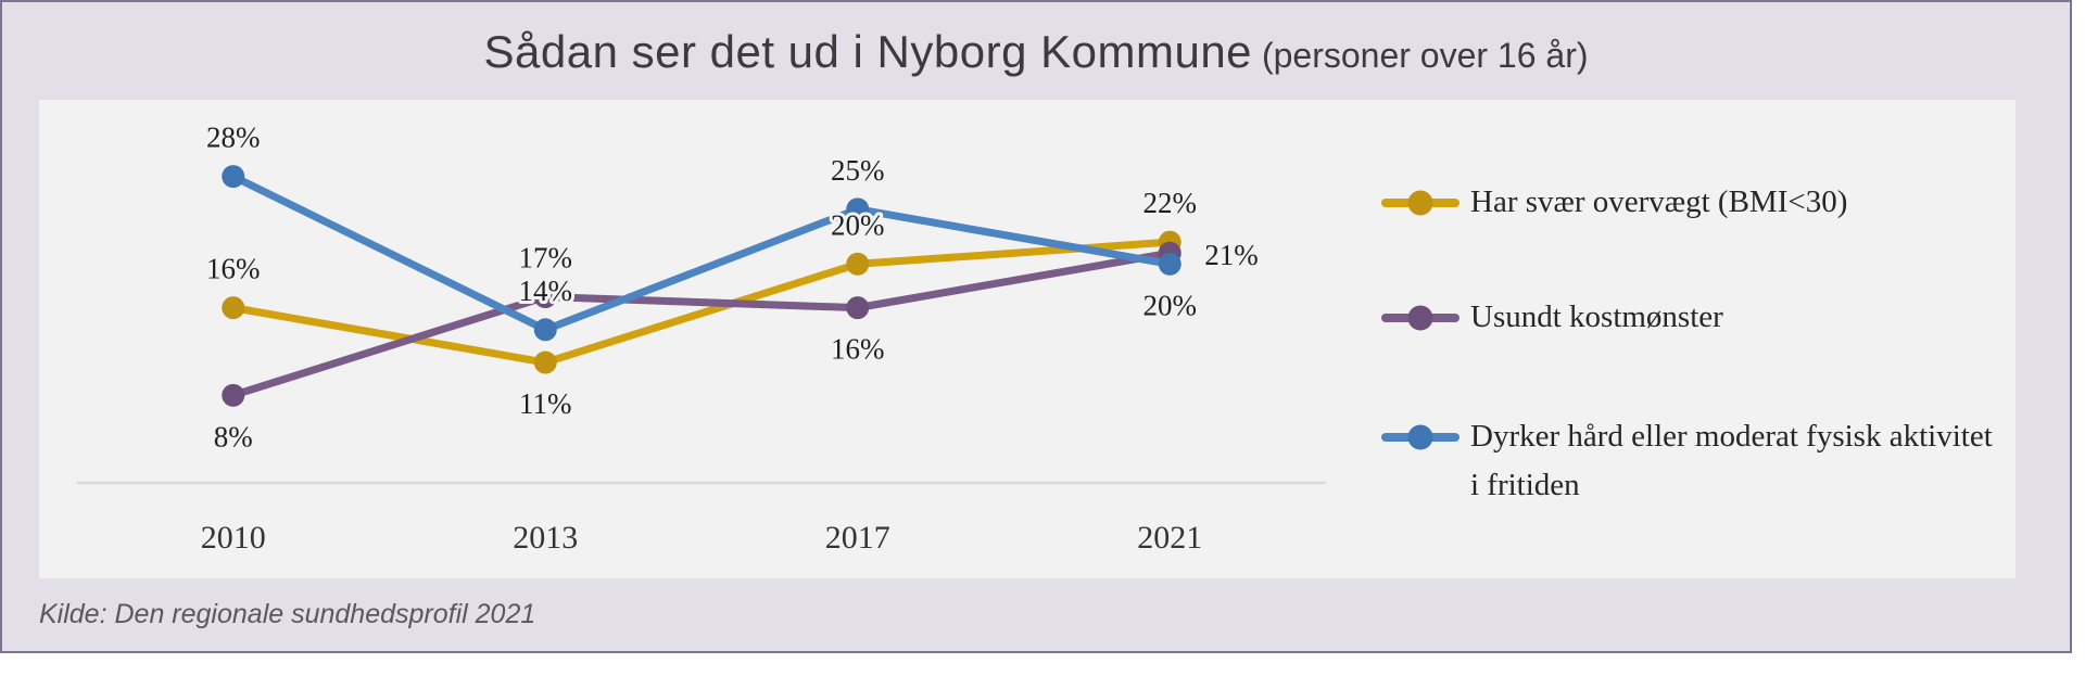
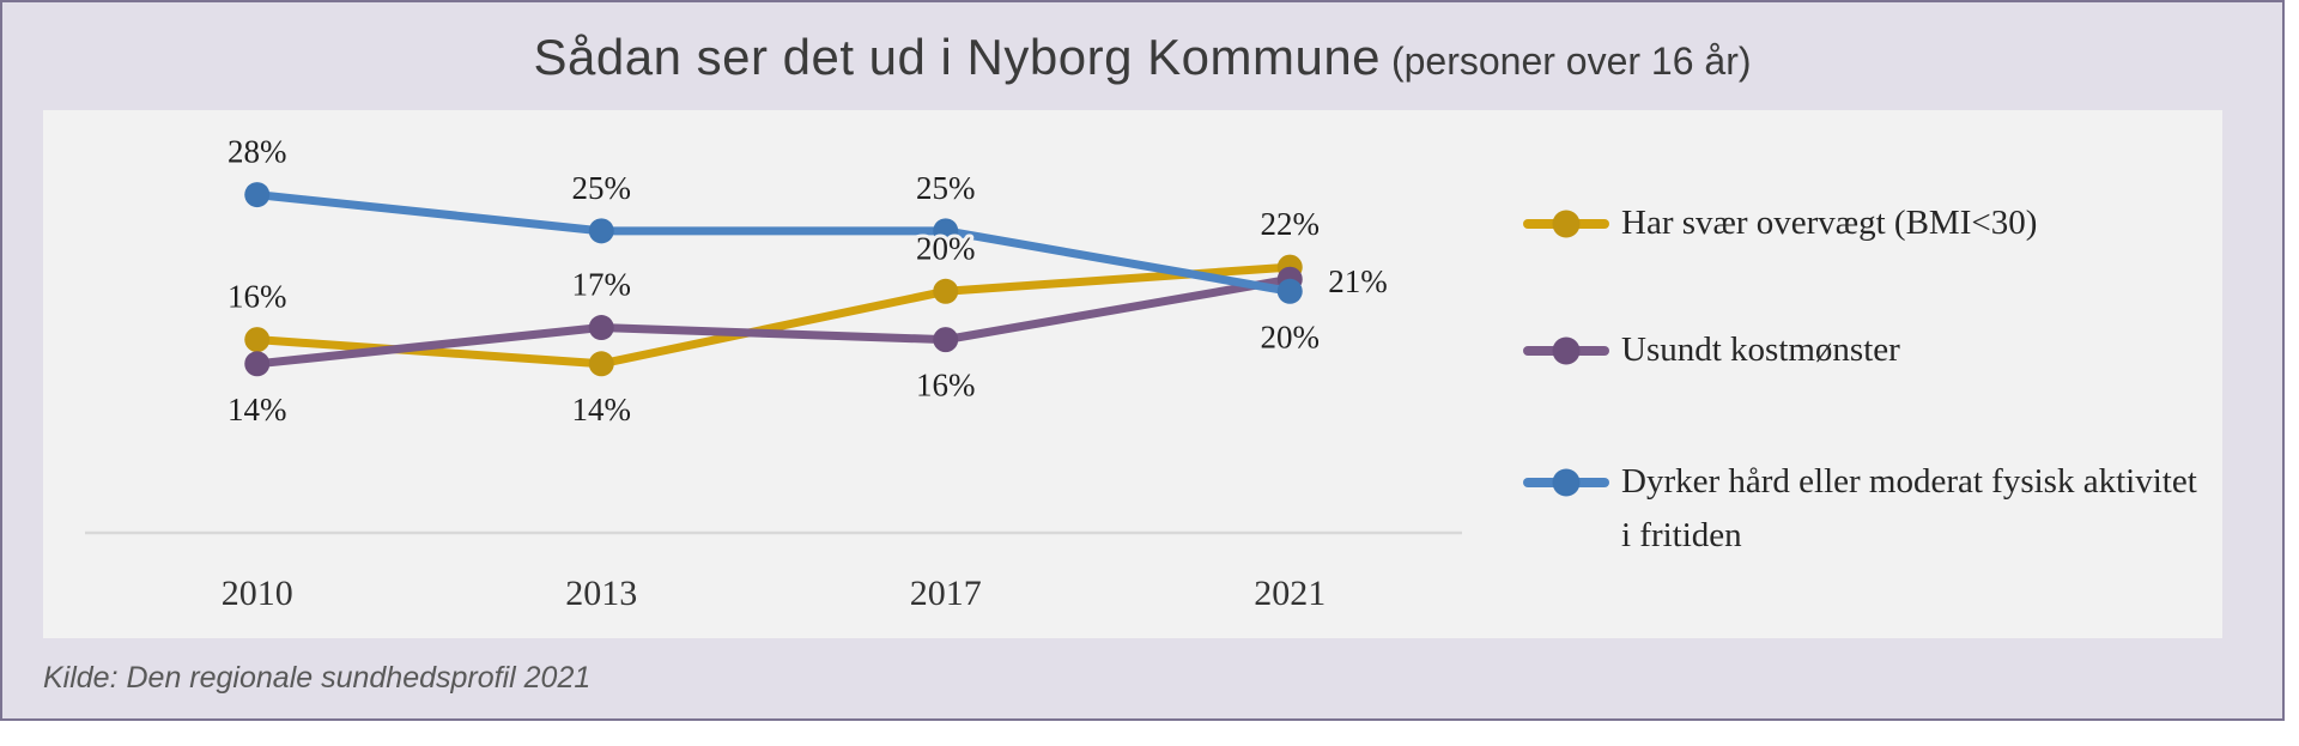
Usundt kostmønster/2010: 8% -> 14%
Har svær overvægt (BMI<30)/2013: 11% -> 14%
Dyrker hård eller moderat fysisk aktivitet i fritiden/2013: 14% -> 25%
